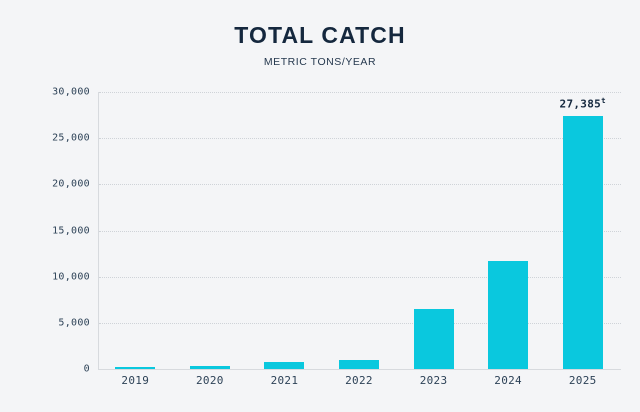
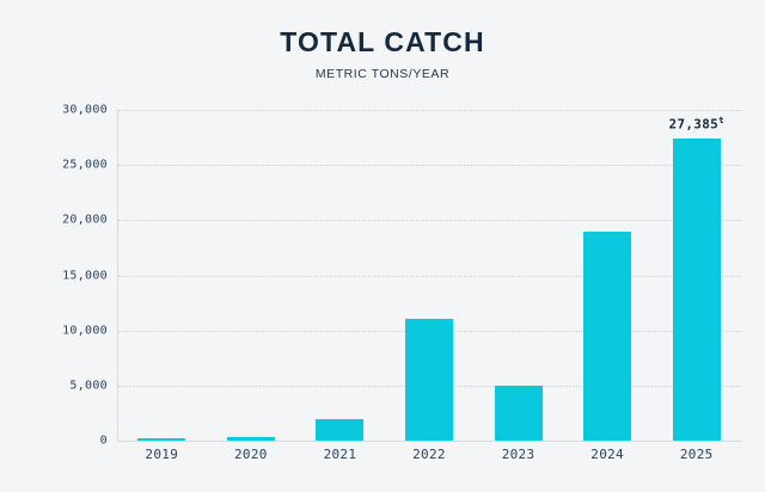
2021: 1000 -> 2000
2022: 1000 -> 11000
2023: 6000 -> 5000
2024: 12000 -> 19000
